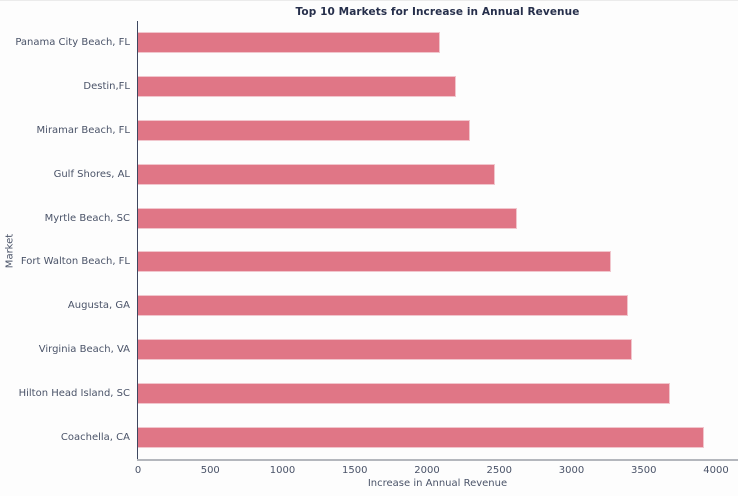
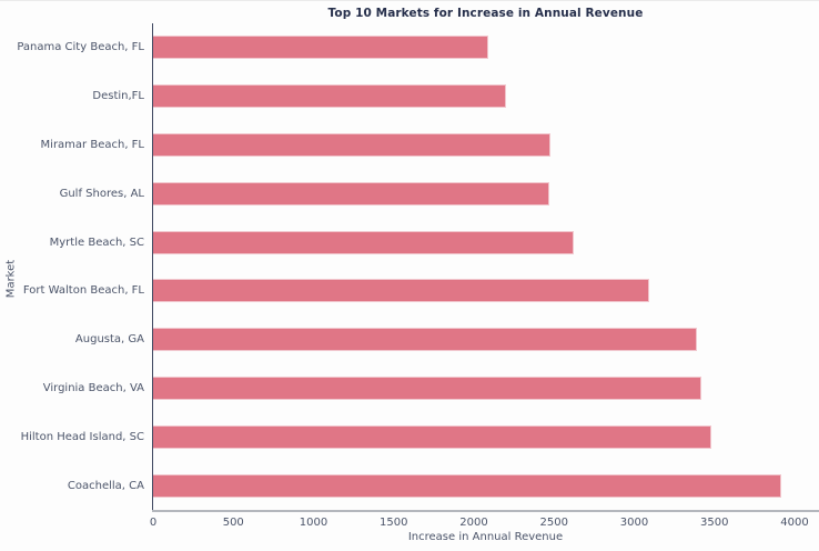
Miramar Beach, FL: 2300 -> 2480
Fort Walton Beach, FL: 3270 -> 3090
Hilton Head Island, SC: 3680 -> 3480
